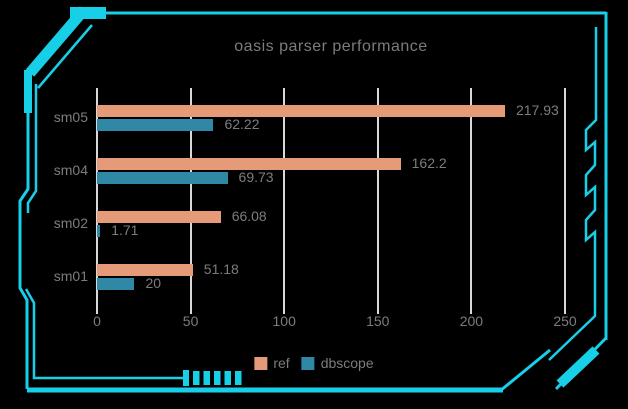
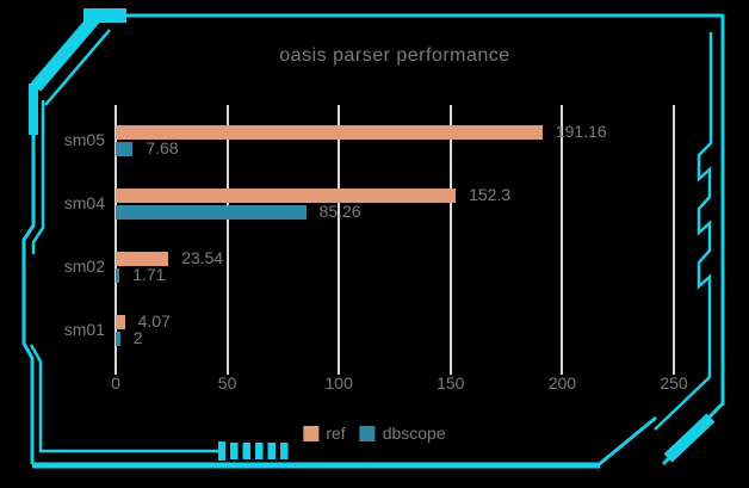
ref/sm05: 217.93 -> 191.16
dbscope/sm05: 62.22 -> 7.68
ref/sm04: 162.2 -> 152.3
dbscope/sm04: 69.73 -> 85.26
ref/sm02: 66.08 -> 23.54
ref/sm01: 51.18 -> 4.07
dbscope/sm01: 20 -> 2
